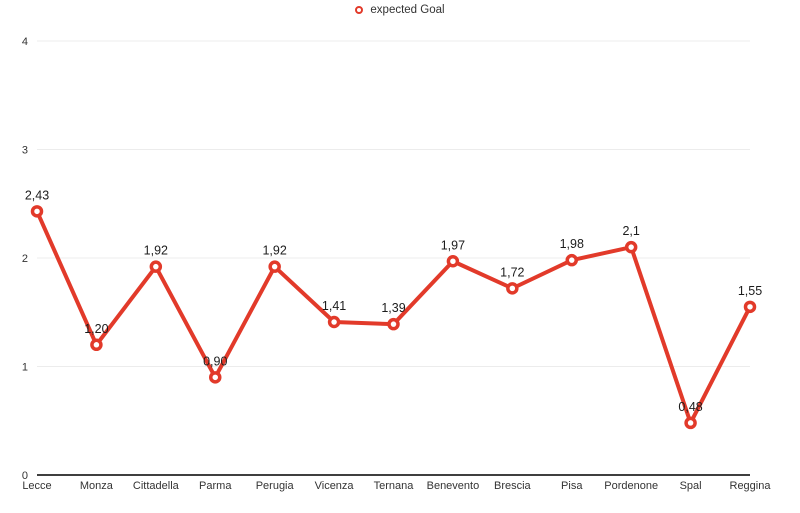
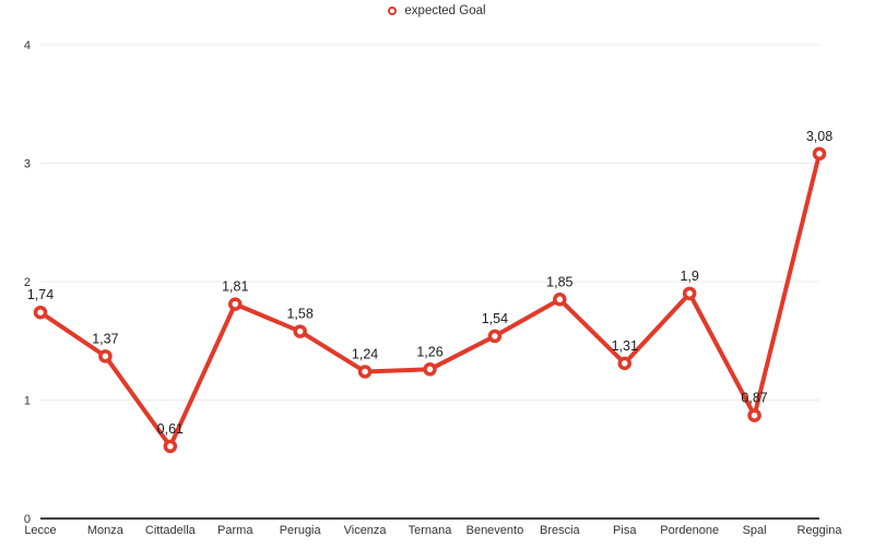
Lecce: 2,43 -> 1,74
Monza: 1,20 -> 1,37
Cittadella: 1,92 -> 0,61
Parma: 0,90 -> 1,81
Perugia: 1,92 -> 1,58
Vicenza: 1,41 -> 1,24
Ternana: 1,39 -> 1,26
Benevento: 1,97 -> 1,54
Brescia: 1,72 -> 1,85
Pisa: 1,98 -> 1,31
Pordenone: 2,1 -> 1,9
Spal: 0,48 -> 0,87
Reggina: 1,55 -> 3,08
